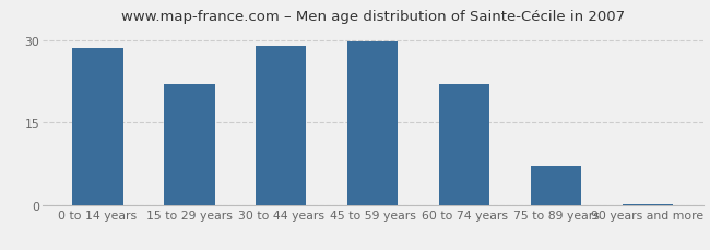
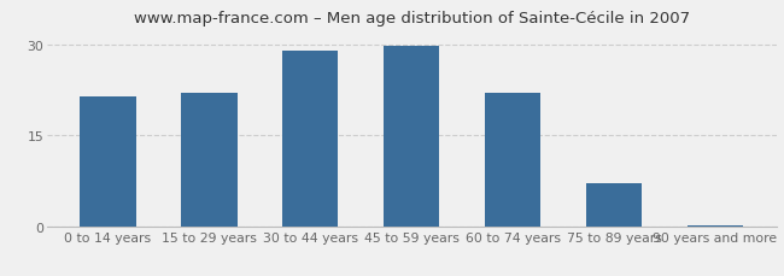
0 to 14 years: 28.5 -> 21.4
